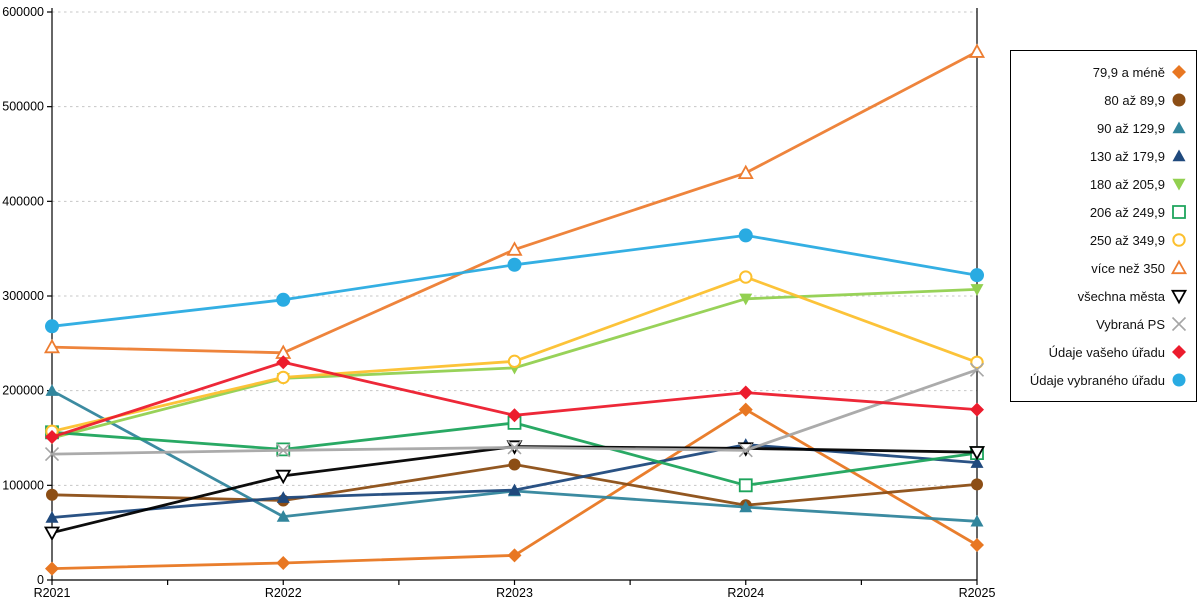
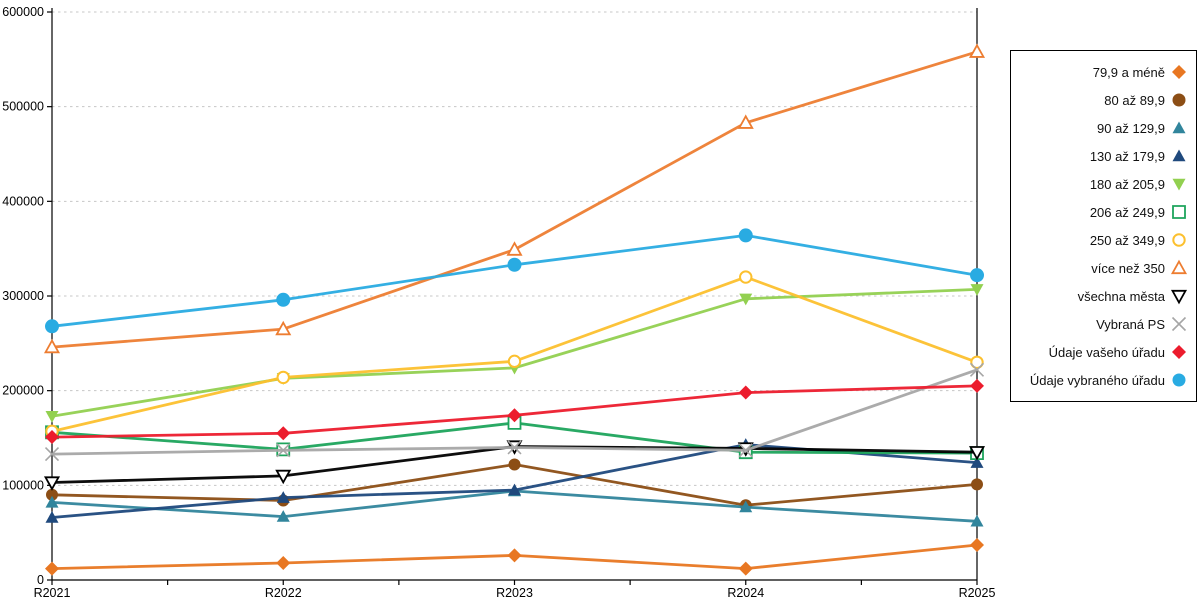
90 až 129,9/R2021: 200000 -> 80000
180 až 205,9/R2021: 150000 -> 170000
všechna města/R2021: 50000 -> 100000
více než 350/R2022: 240000 -> 260000
Údaje vašeho úřadu/R2022: 230000 -> 160000
79,9 a méně/R2024: 180000 -> 10000
206 až 249,9/R2024: 100000 -> 140000
více než 350/R2024: 430000 -> 480000
Údaje vašeho úřadu/R2025: 180000 -> 200000
